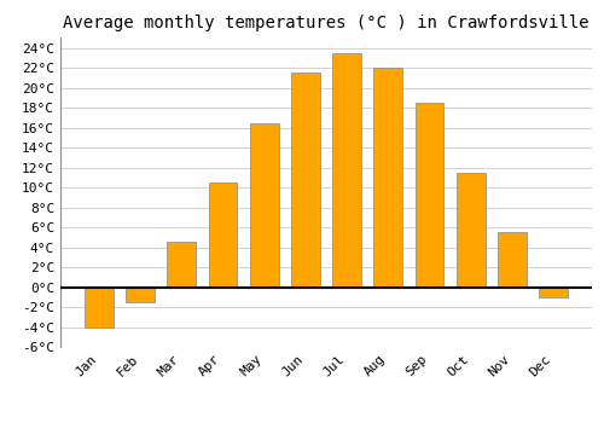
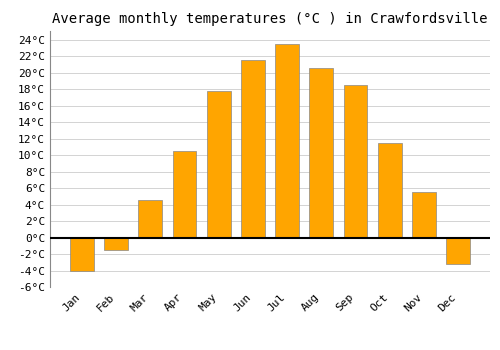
May: 16.5°C -> 17.8°C
Aug: 22.0°C -> 20.6°C
Dec: -1.0°C -> -3.2°C
